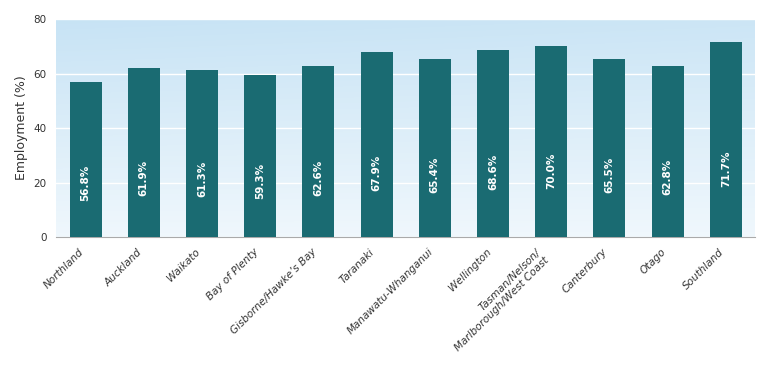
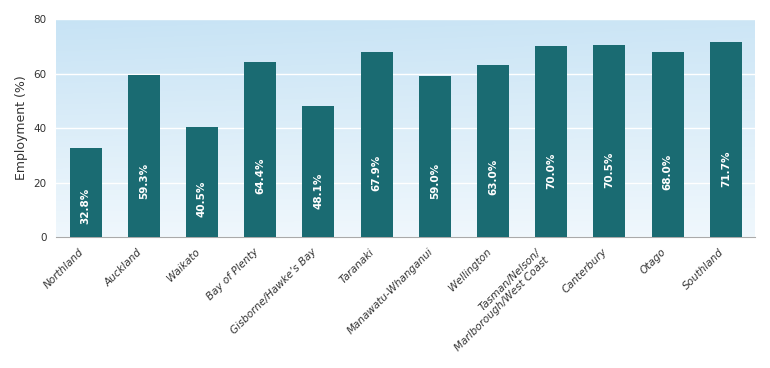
Northland: 56.8% -> 32.8%
Auckland: 61.9% -> 59.3%
Waikato: 61.3% -> 40.5%
Bay of Plenty: 59.3% -> 64.4%
Gisborne/Hawke’s Bay: 62.6% -> 48.1%
Manawatu-Whanganui: 65.4% -> 59.0%
Wellington: 68.6% -> 63.0%
Canterbury: 65.5% -> 70.5%
Otago: 62.8% -> 68.0%
